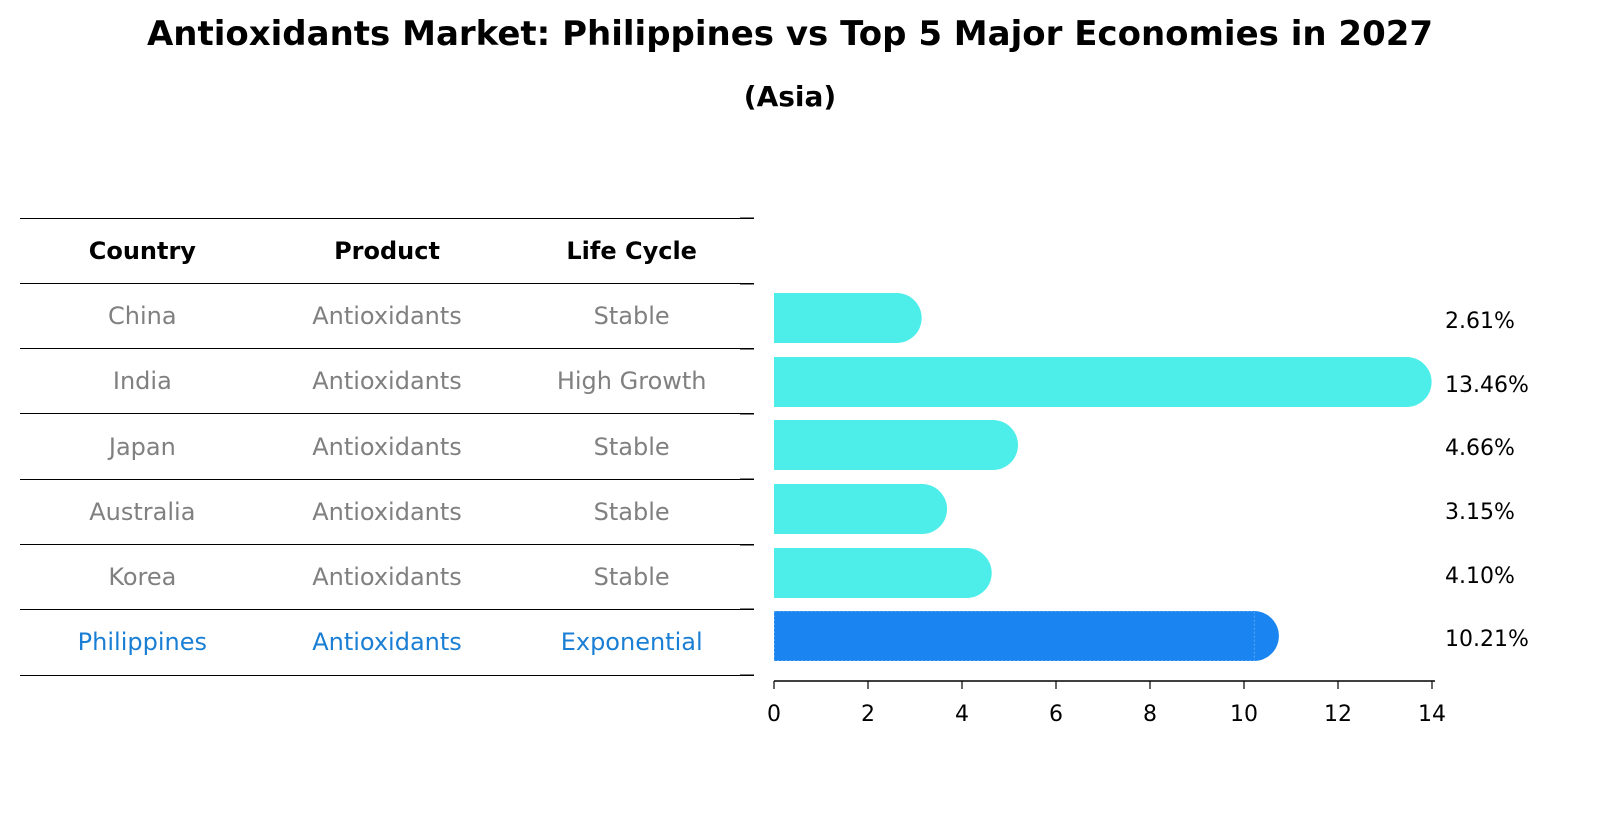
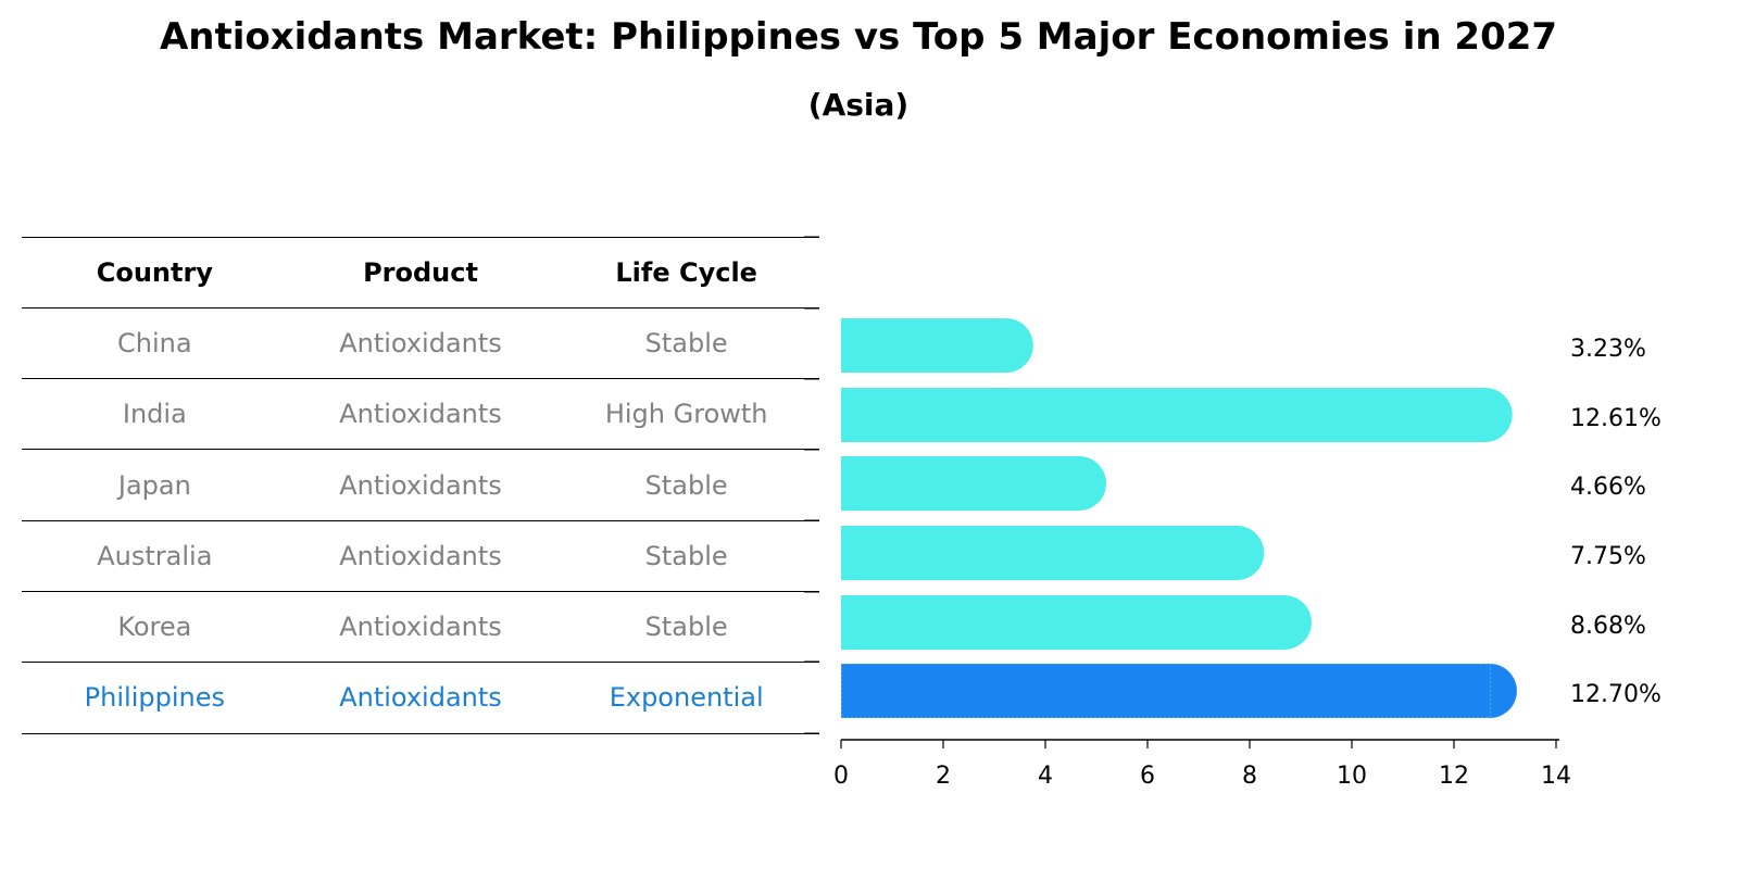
China: 2.61% -> 3.23%
India: 13.46% -> 12.61%
Australia: 3.15% -> 7.75%
Korea: 4.10% -> 8.68%
Philippines: 10.21% -> 12.70%
